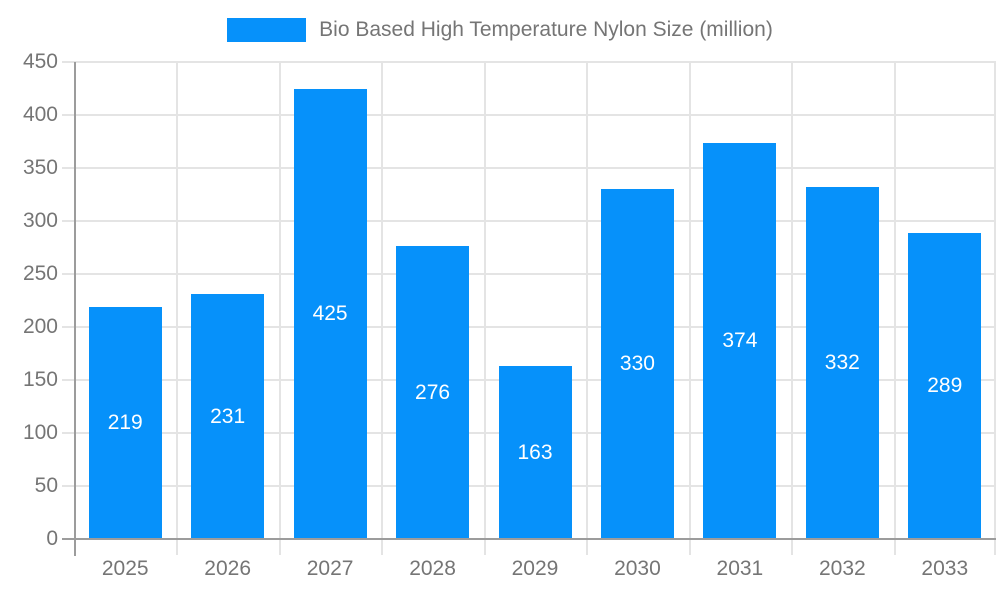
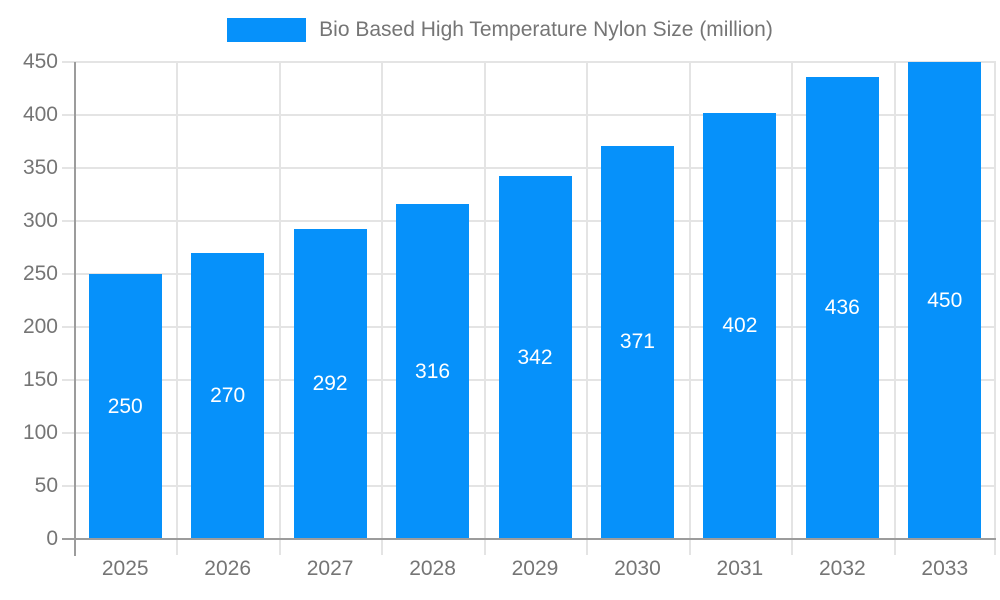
2025: 219 -> 250
2026: 231 -> 270
2027: 425 -> 292
2028: 276 -> 316
2029: 163 -> 342
2030: 330 -> 371
2031: 374 -> 402
2032: 332 -> 436
2033: 289 -> 450
